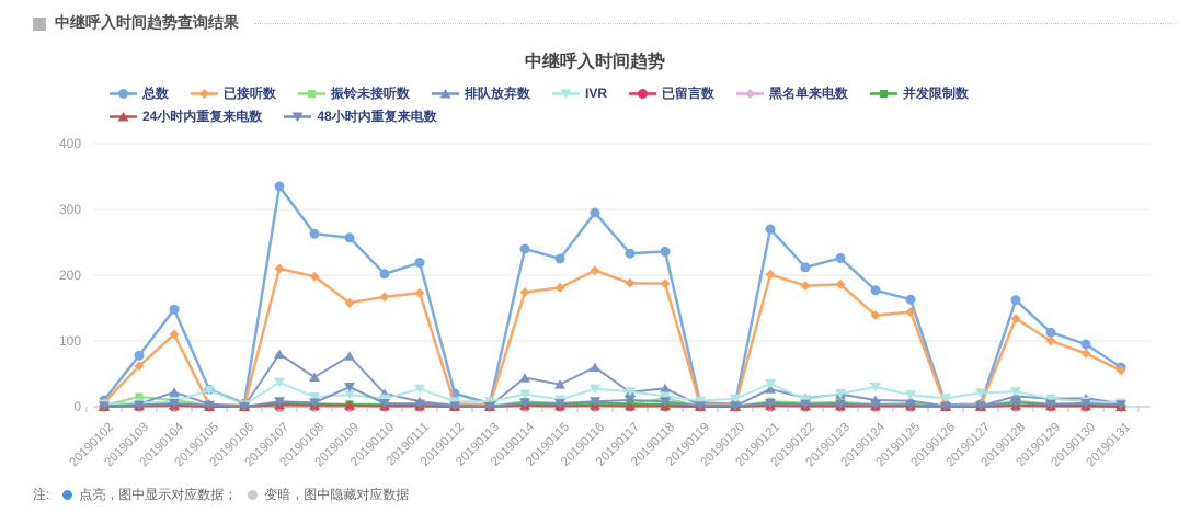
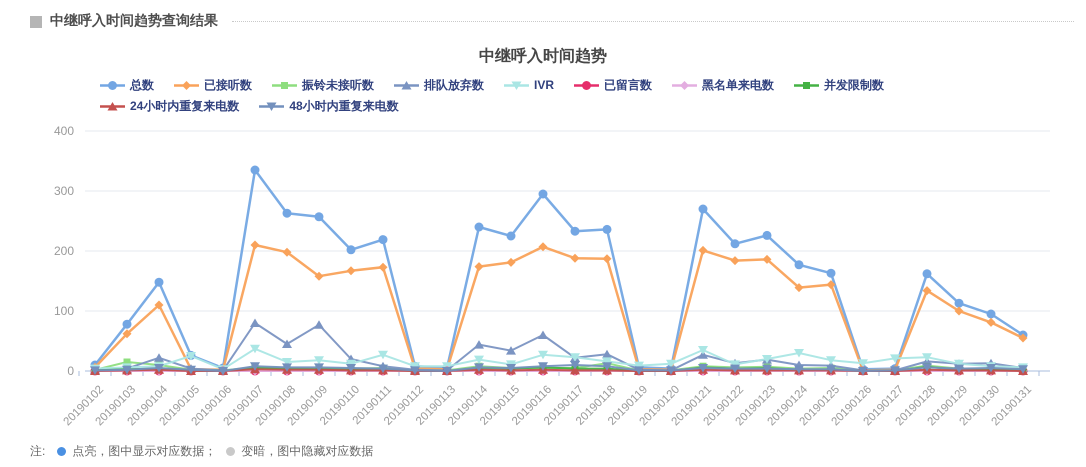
48小时内重复来电数/20190109: 30 -> 10
总数/20190112: 20 -> 10
